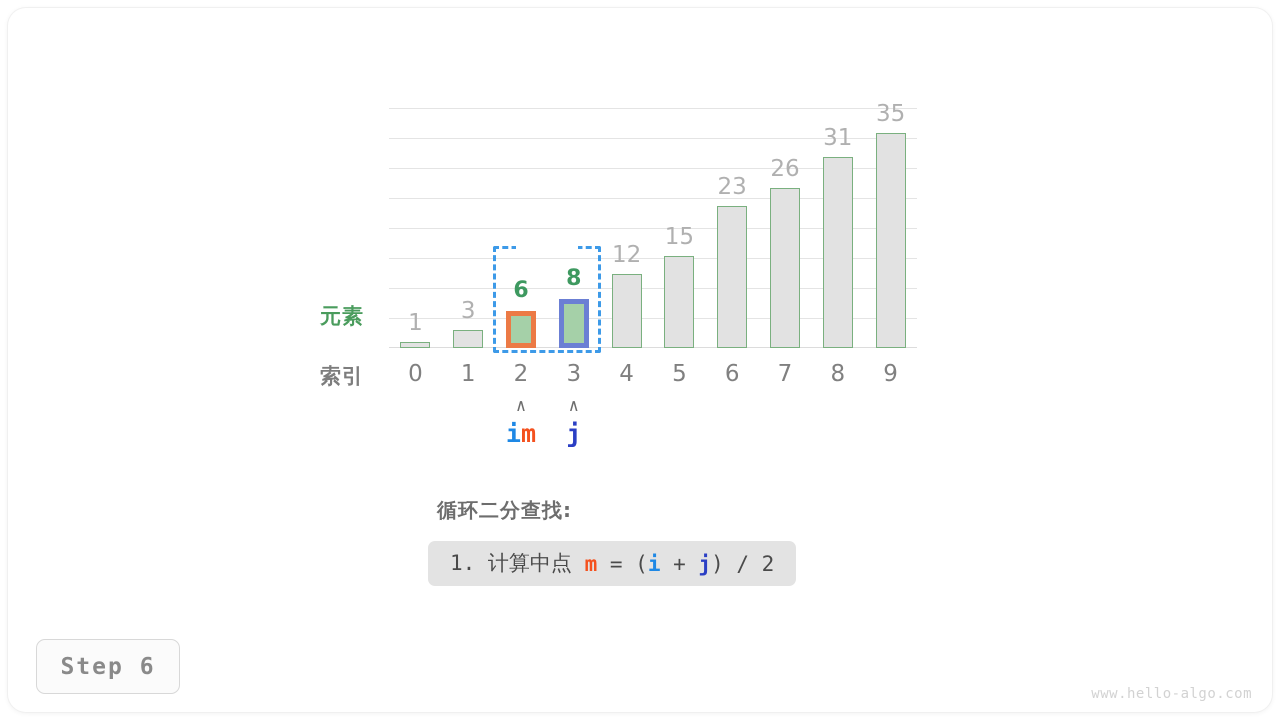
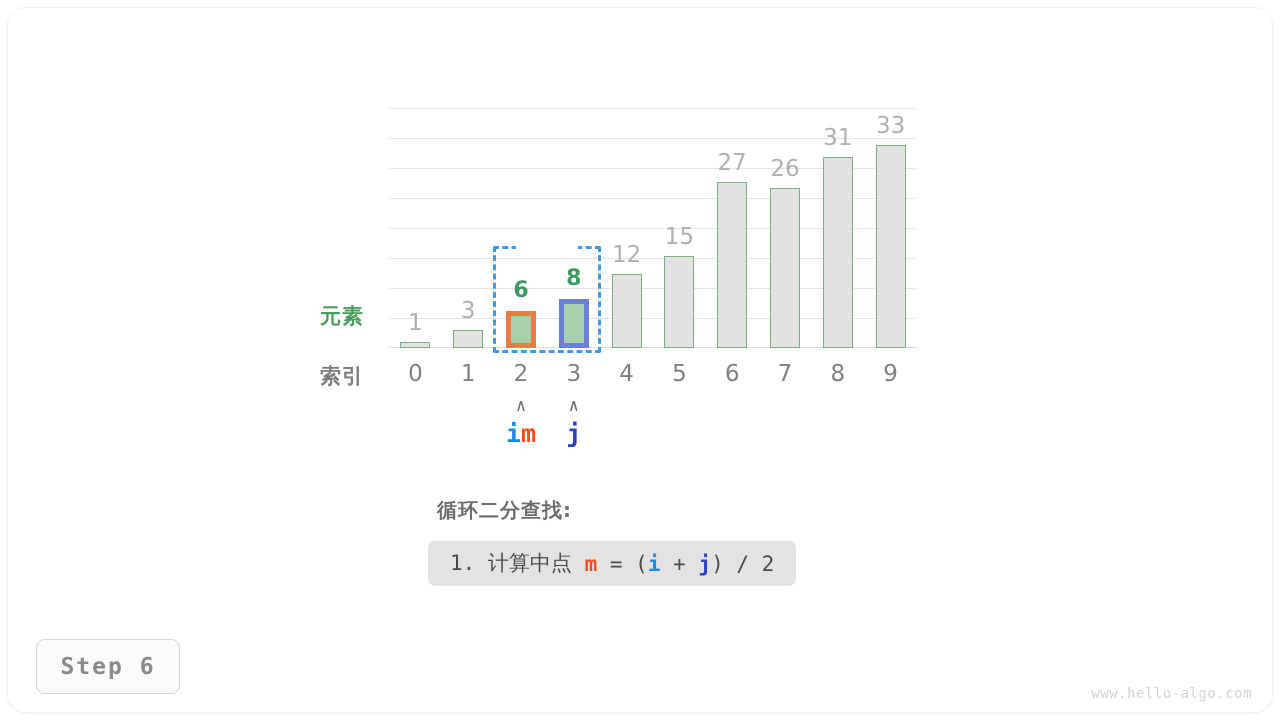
6: 23 -> 27
9: 35 -> 33
